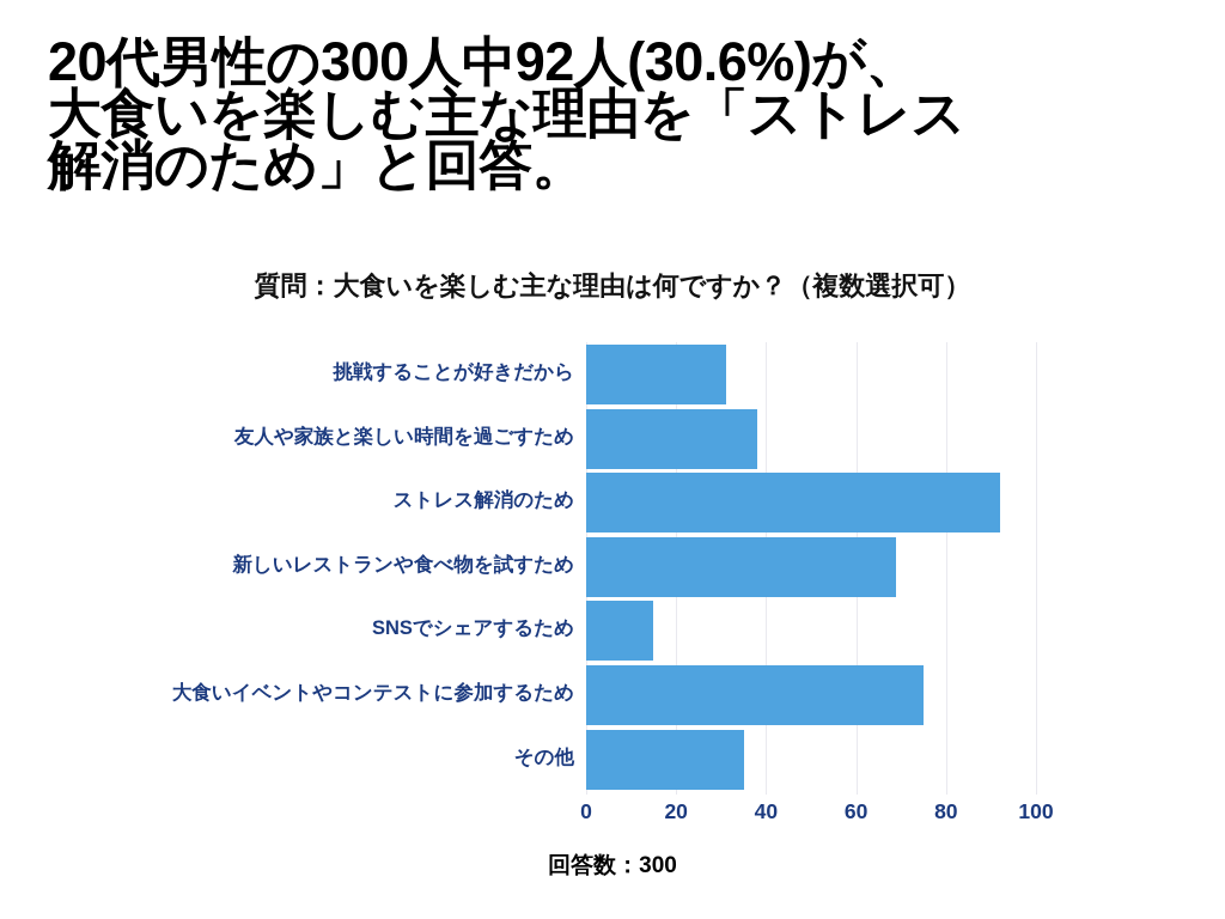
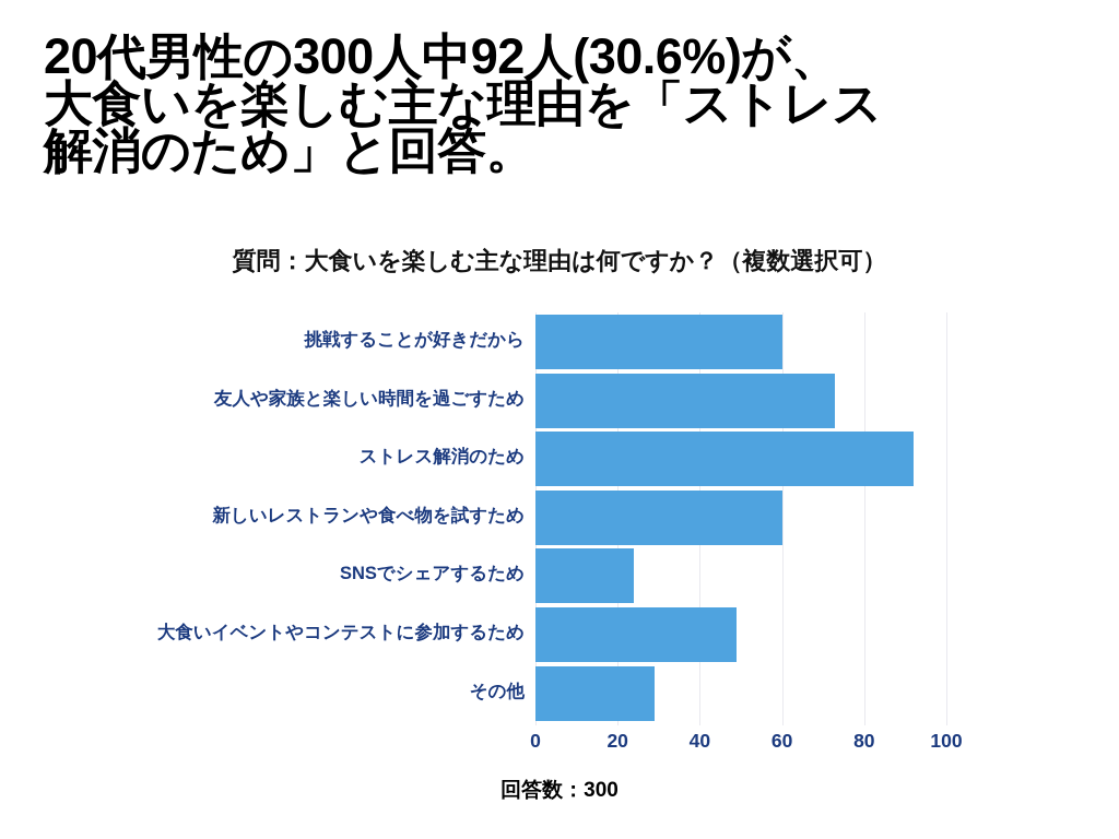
挑戦することが好きだから: 31 -> 60
友人や家族と楽しい時間を過ごすため: 38 -> 73
新しいレストランや食べ物を試すため: 69 -> 60
SNSでシェアするため: 15 -> 24
大食いイベントやコンテストに参加するため: 75 -> 49
その他: 35 -> 29
